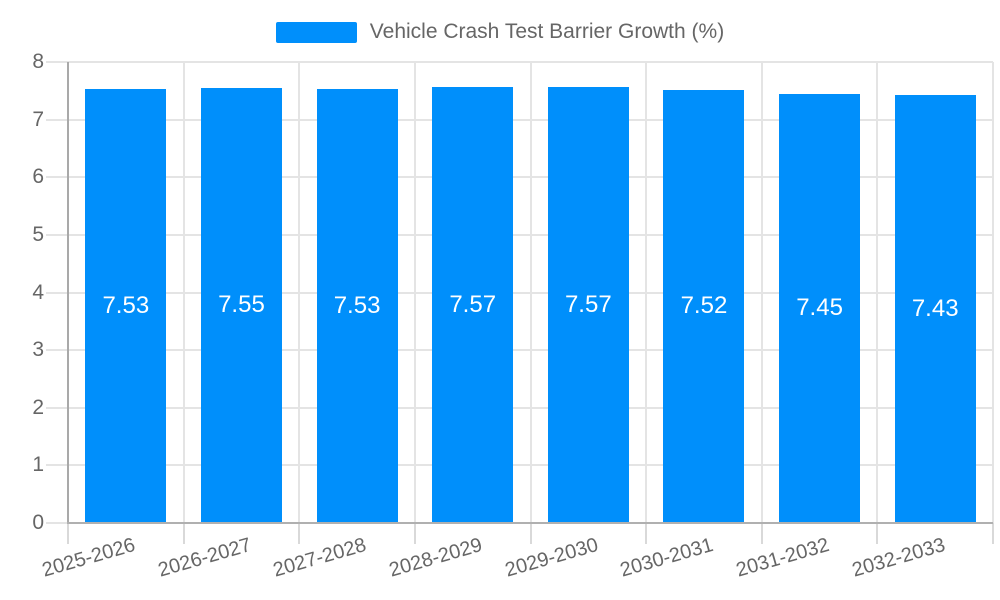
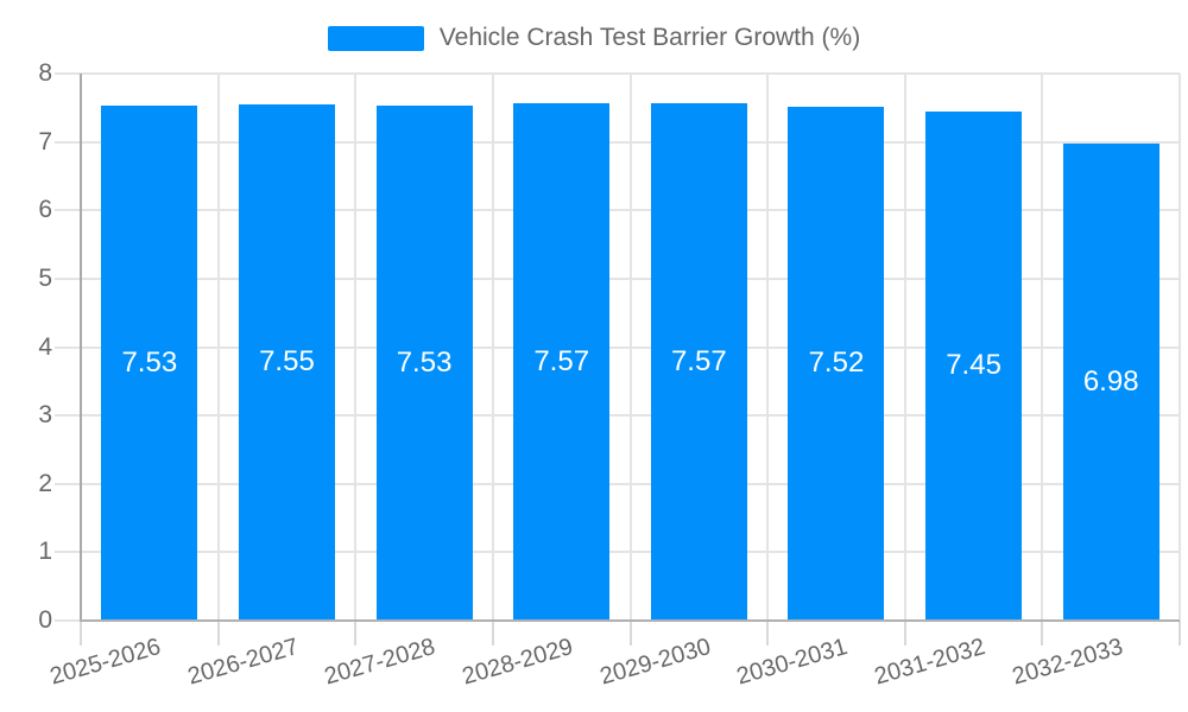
2032-2033: 7.43 -> 6.98
